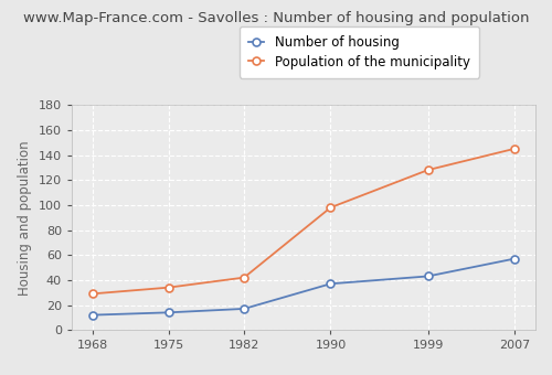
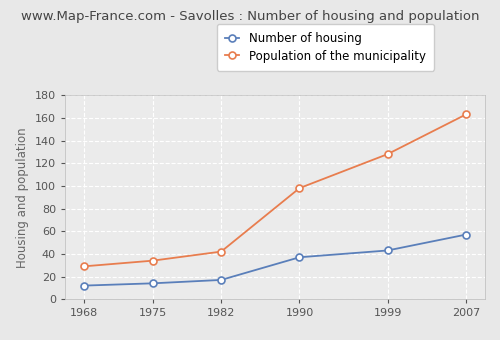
Population of the municipality/2007: 145 -> 163
